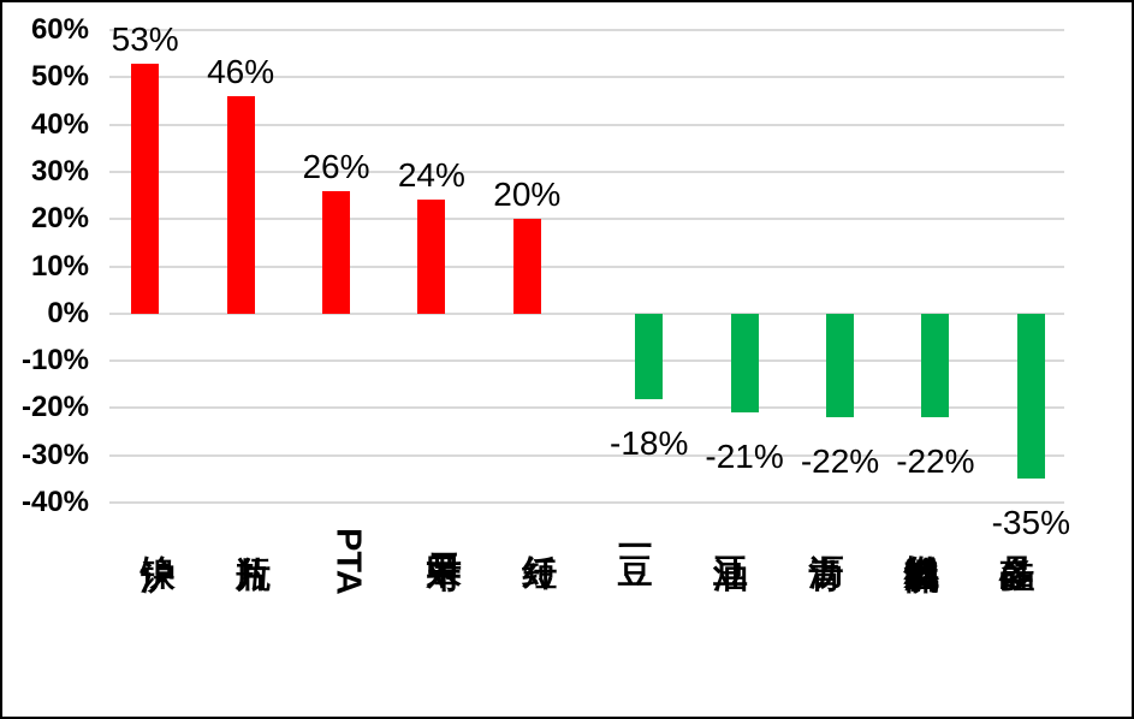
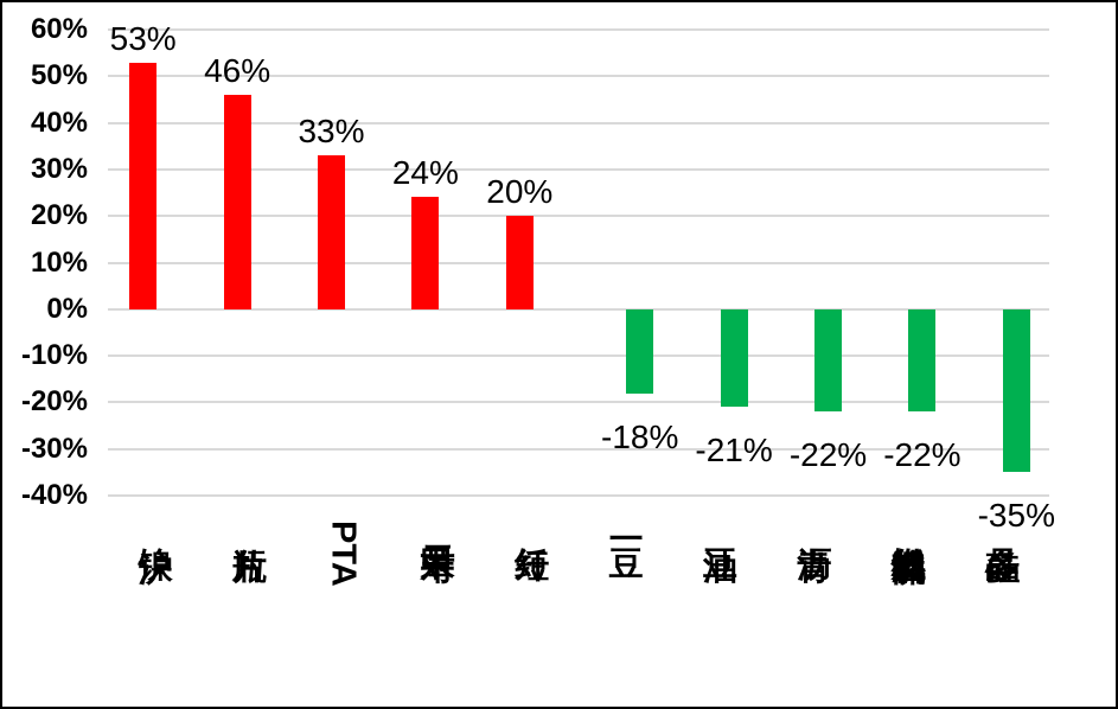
PTA: 26% -> 33%
